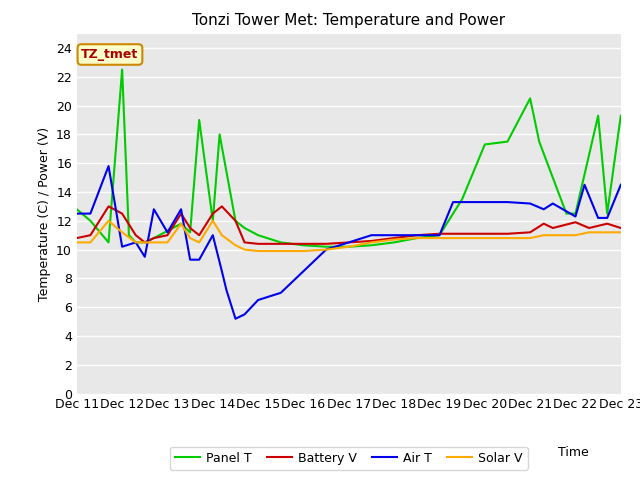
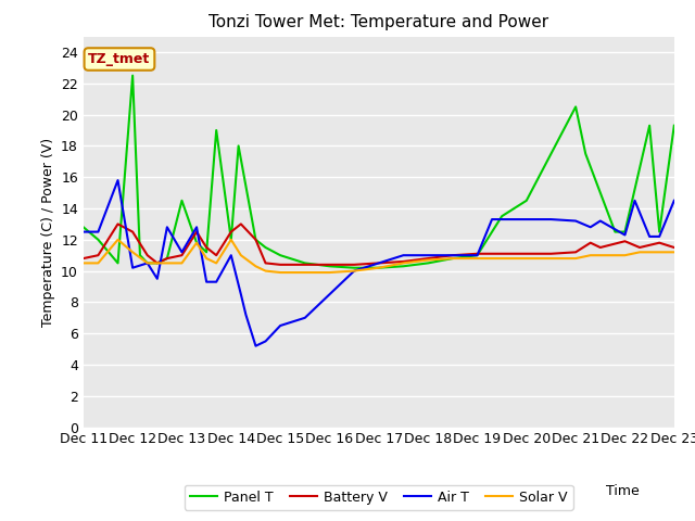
Panel T/Dec 13: 11.3 -> 14.5
Panel T/Dec 20: 17.3 -> 14.5
